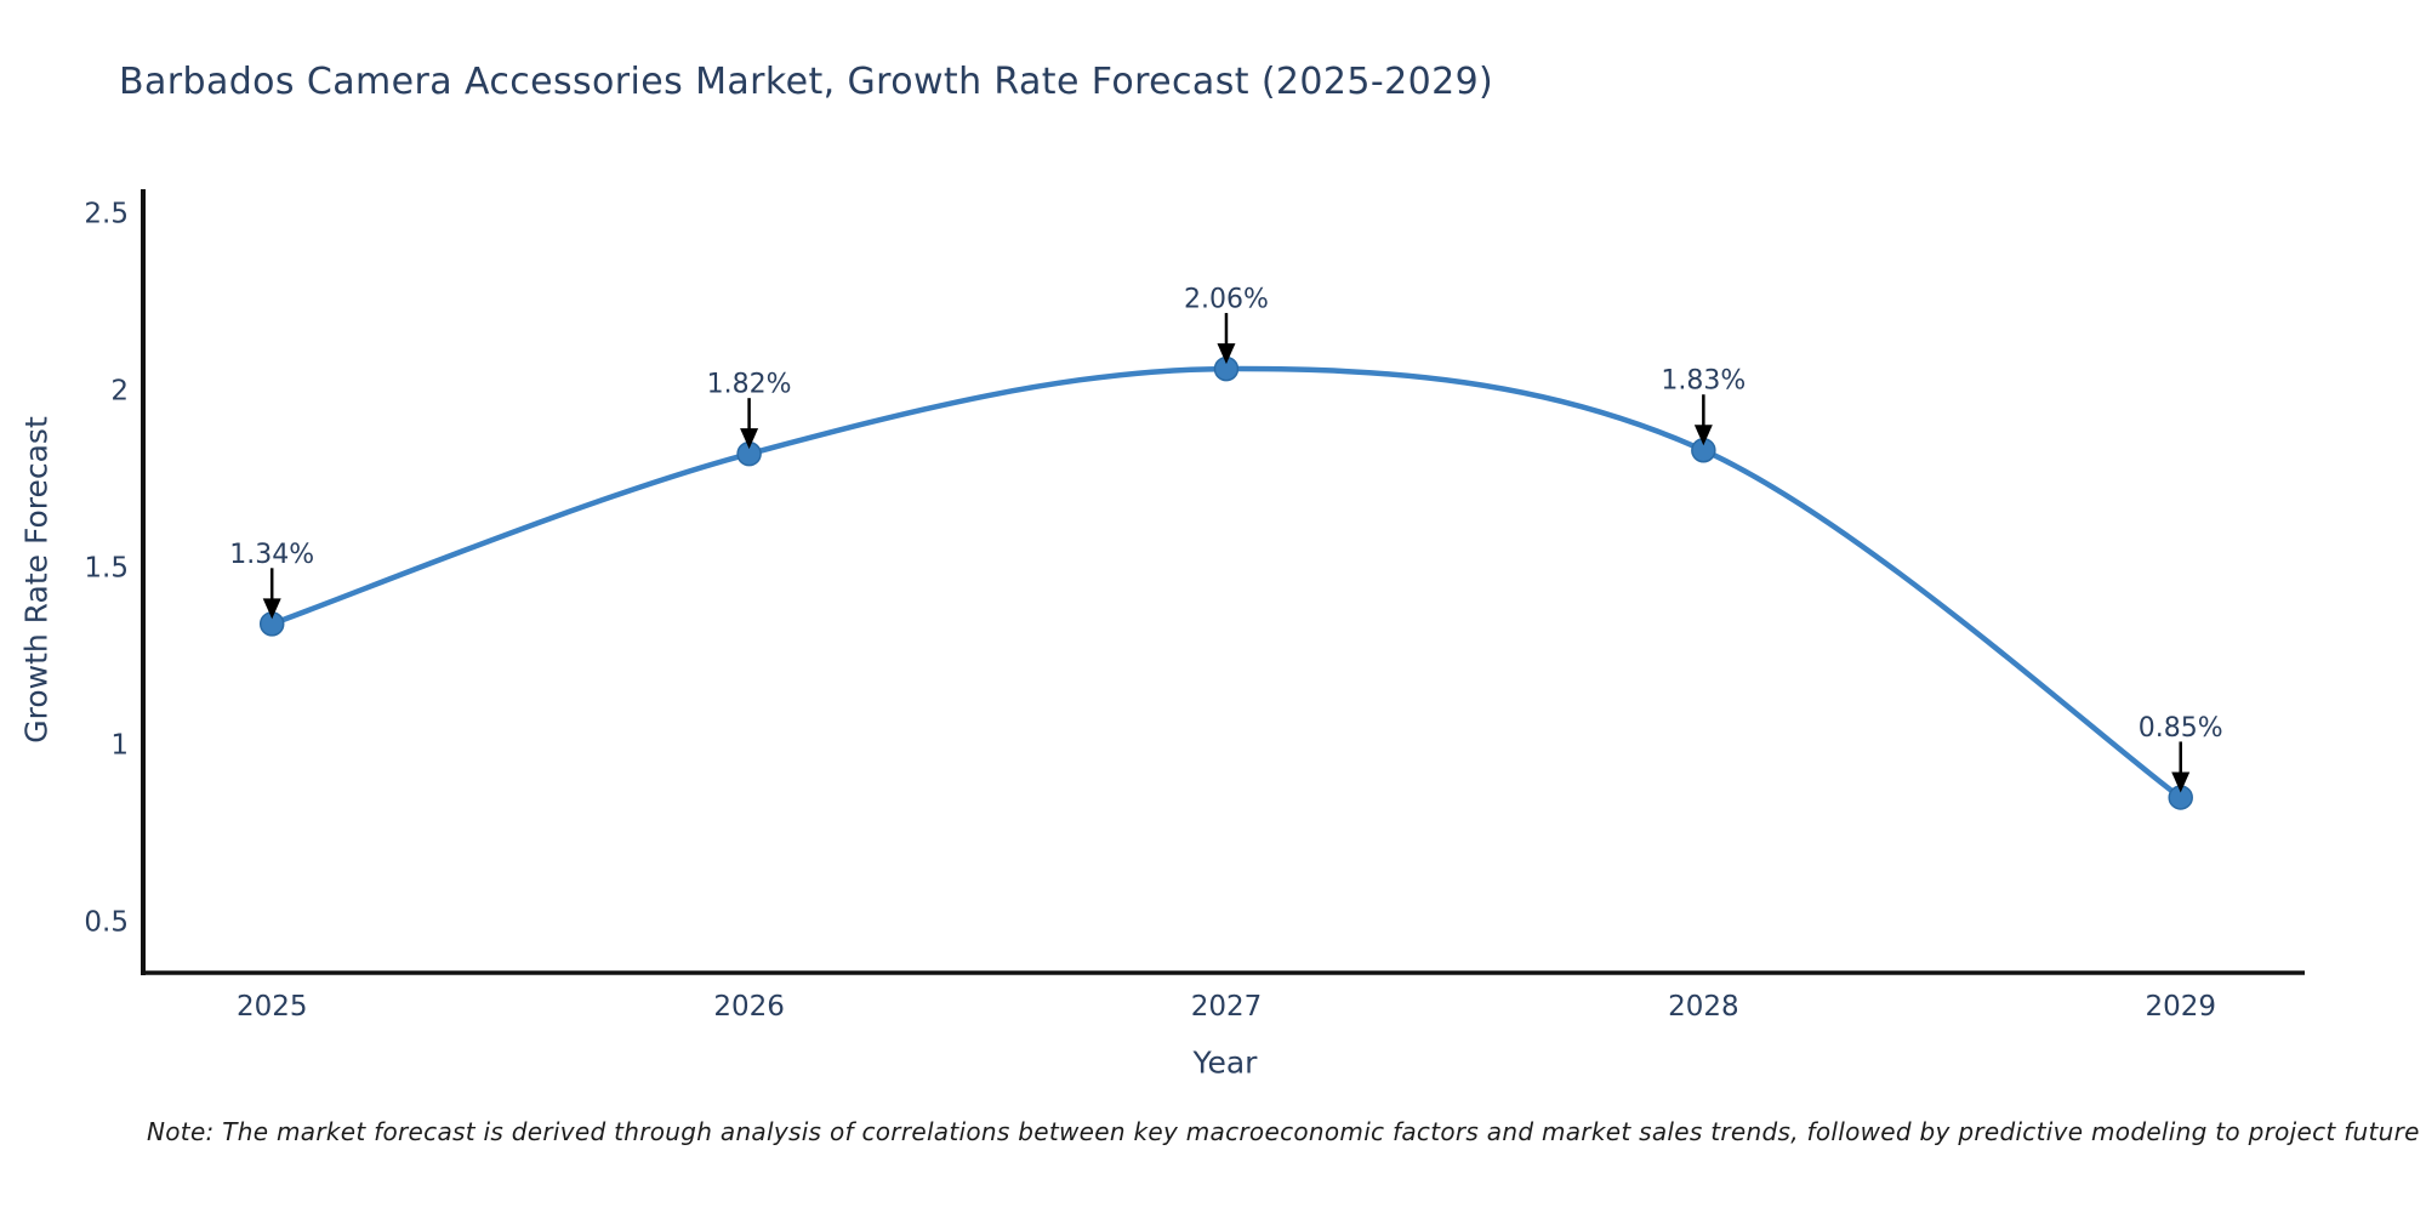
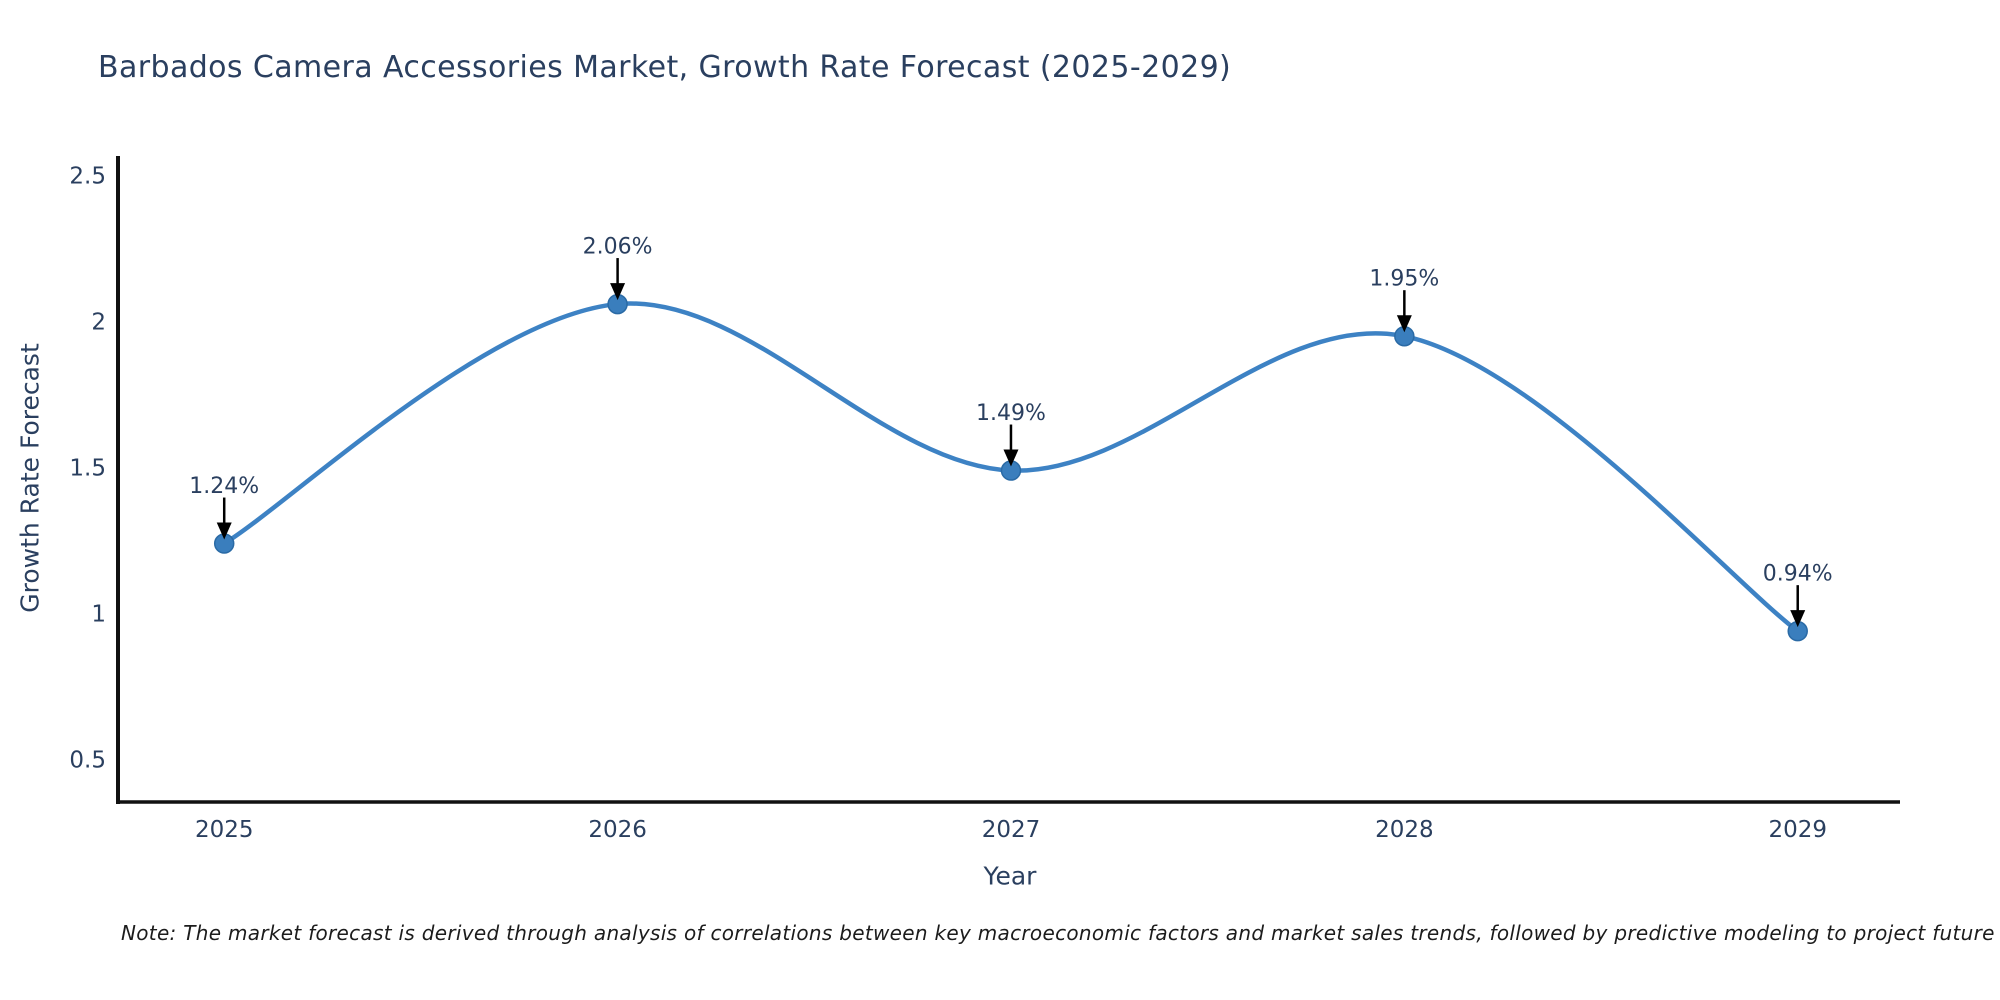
2025: 1.34% -> 1.24%
2026: 1.82% -> 2.06%
2027: 2.06% -> 1.49%
2028: 1.83% -> 1.95%
2029: 0.85% -> 0.94%
